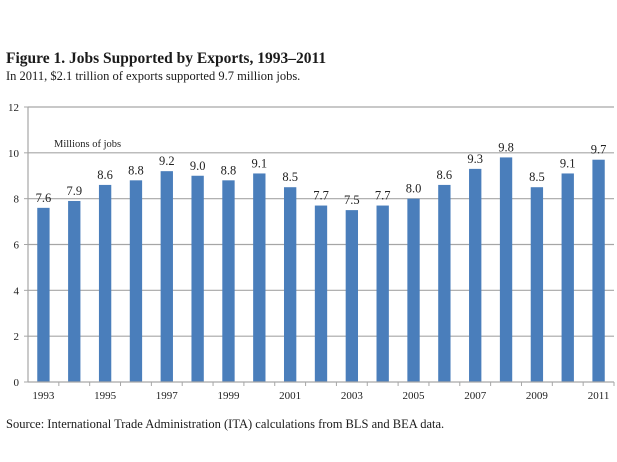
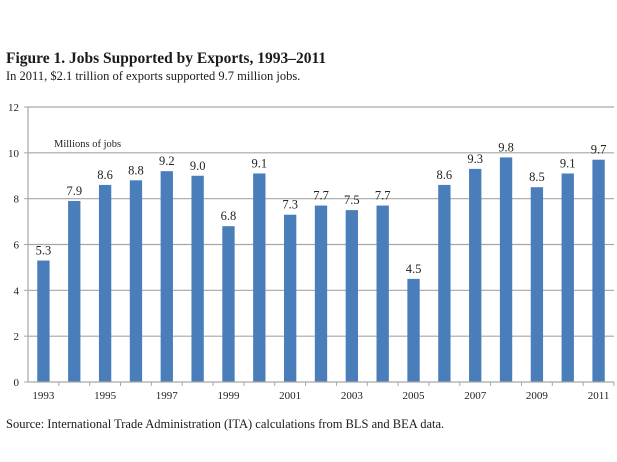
1993: 7.6 -> 5.3
1999: 8.8 -> 6.8
2001: 8.5 -> 7.3
2005: 8.0 -> 4.5
